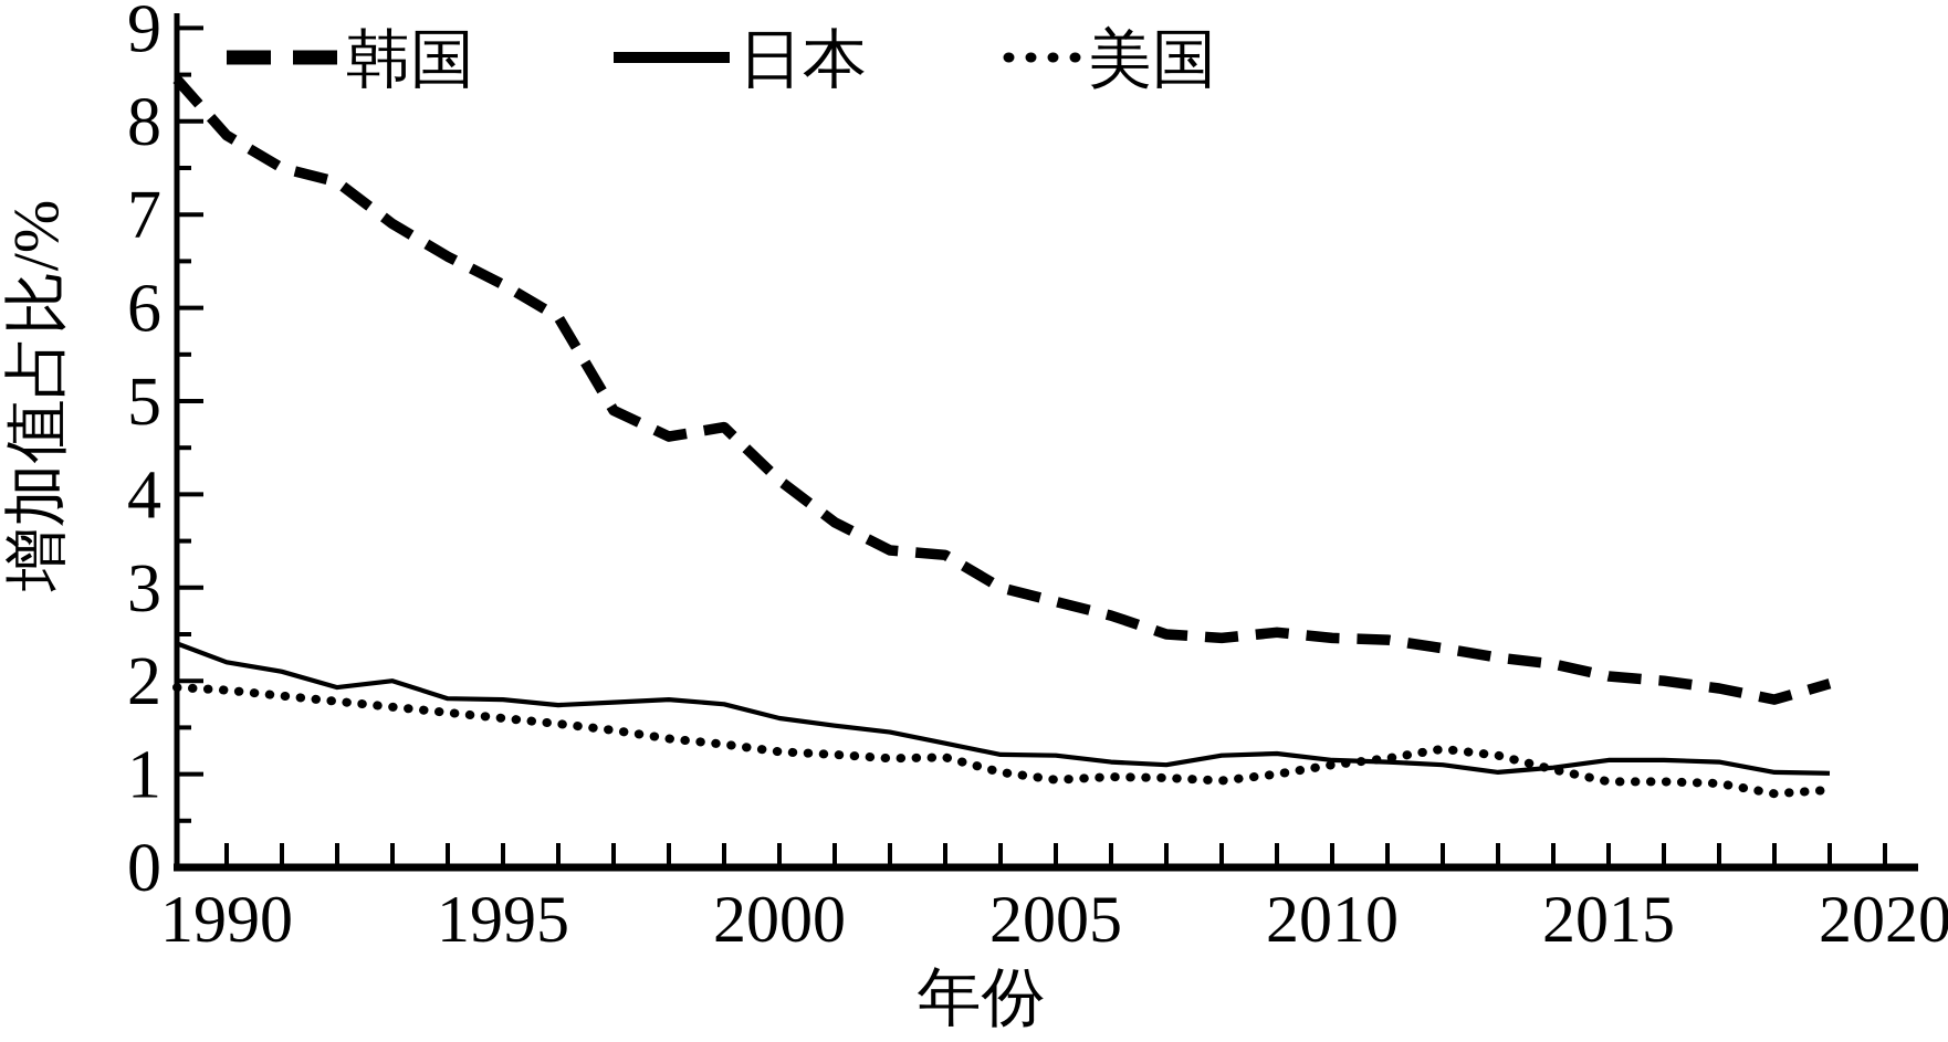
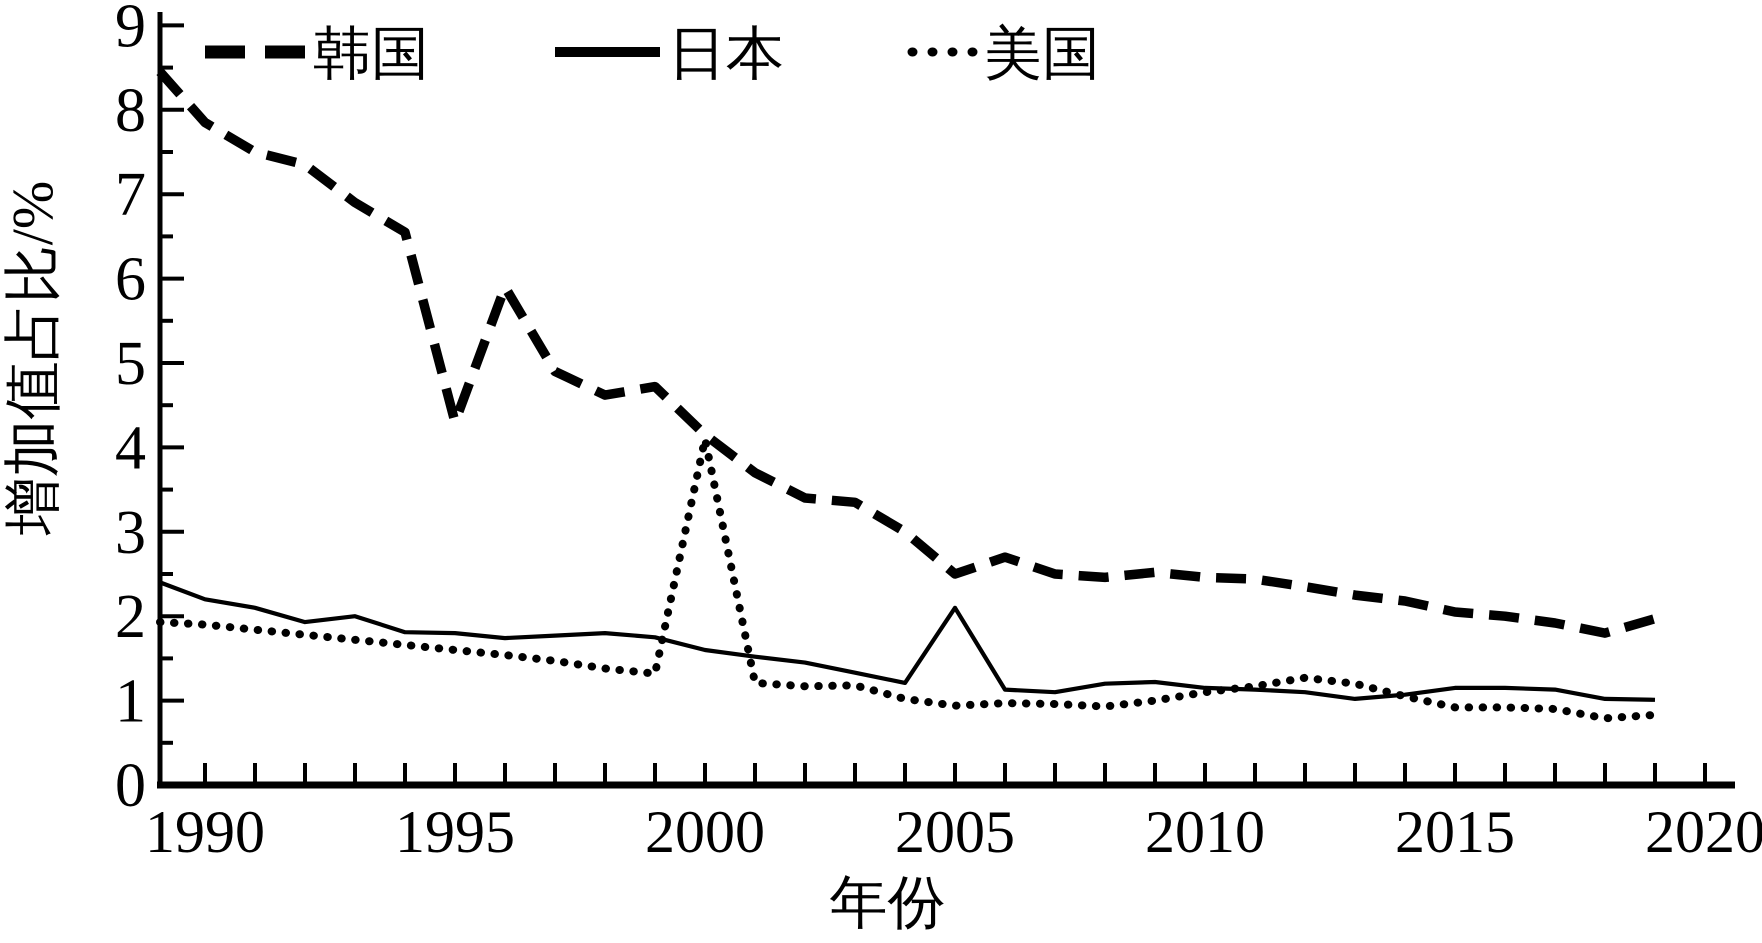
韩国/1995: 6.2 -> 4.3
美国/2000: 1.2 -> 4.1
韩国/2005: 2.9 -> 2.5
日本/2005: 1.2 -> 2.1
